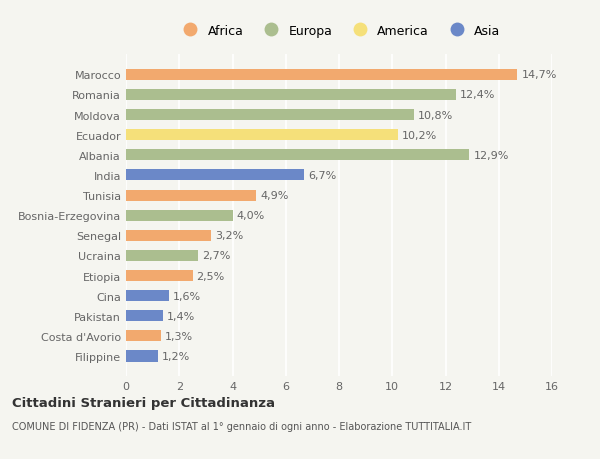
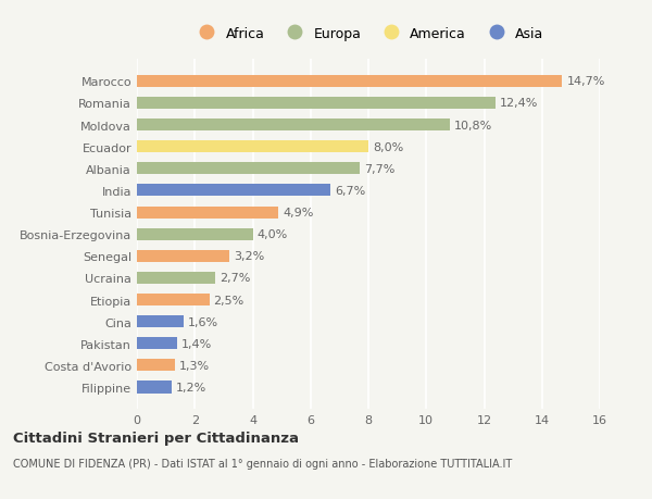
Ecuador: 10,2% -> 8,0%
Albania: 12,9% -> 7,7%
